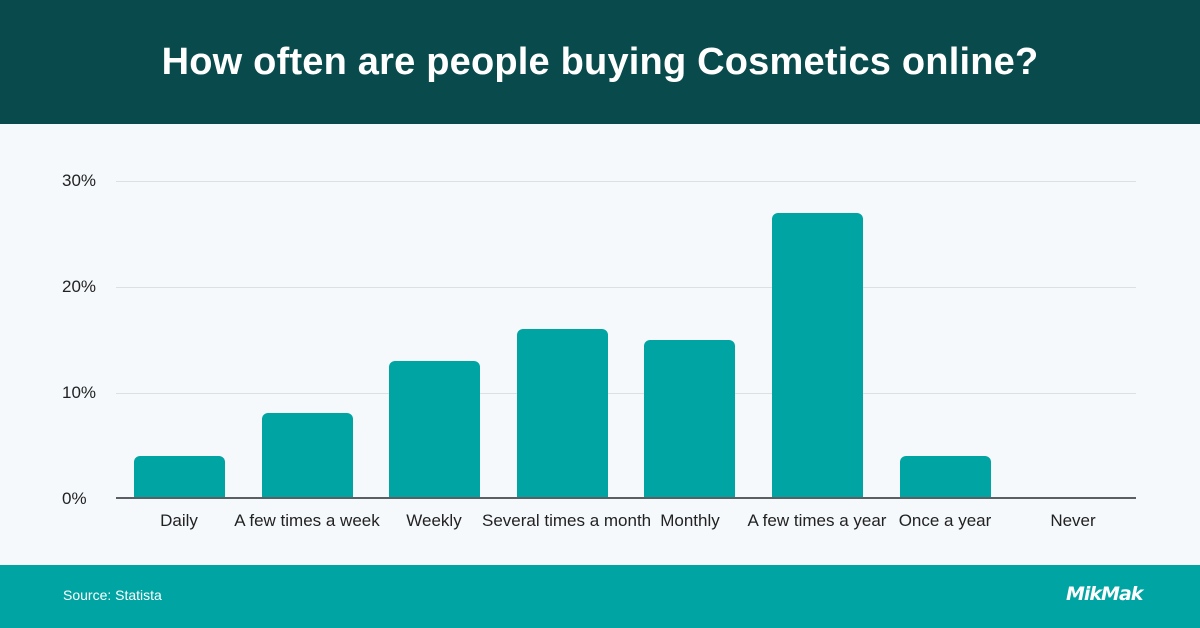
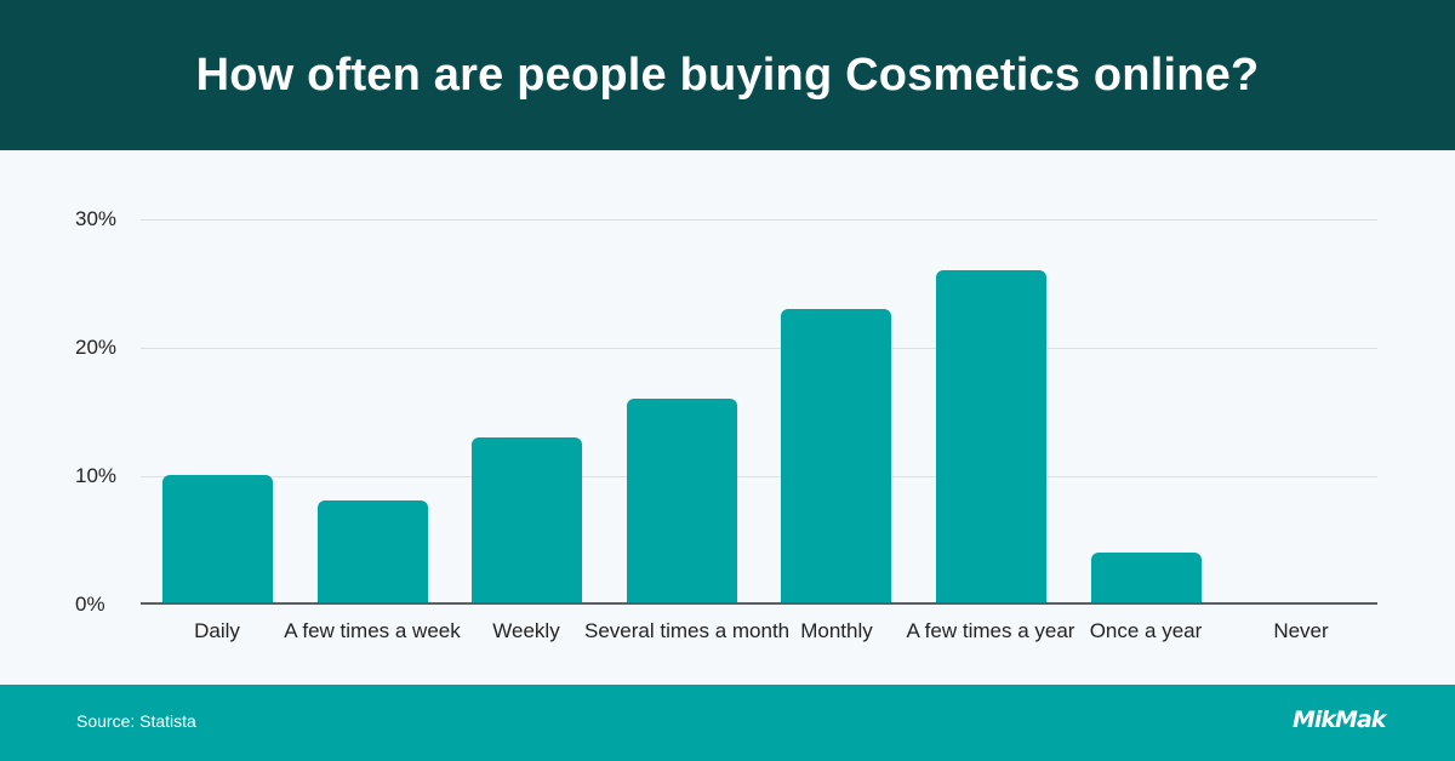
Daily: 4% -> 10%
Monthly: 15% -> 23%
A few times a year: 27% -> 26%
